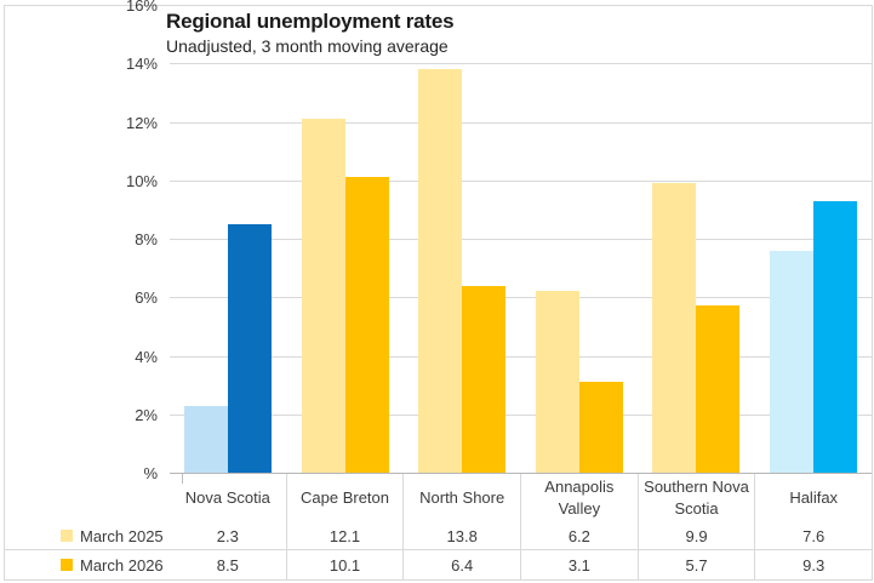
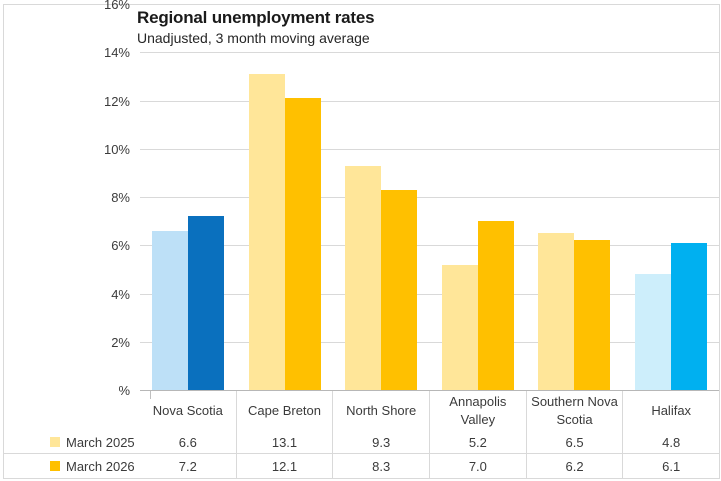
March 2025/Nova Scotia: 2.3 -> 6.6
March 2026/Nova Scotia: 8.5 -> 7.2
March 2025/Cape Breton: 12.1 -> 13.1
March 2026/Cape Breton: 10.1 -> 12.1
March 2025/North Shore: 13.8 -> 9.3
March 2026/North Shore: 6.4 -> 8.3
March 2025/Annapolis Valley: 6.2 -> 5.2
March 2026/Annapolis Valley: 3.1 -> 7.0
March 2025/Southern Nova Scotia: 9.9 -> 6.5
March 2026/Southern Nova Scotia: 5.7 -> 6.2
March 2025/Halifax: 7.6 -> 4.8
March 2026/Halifax: 9.3 -> 6.1
